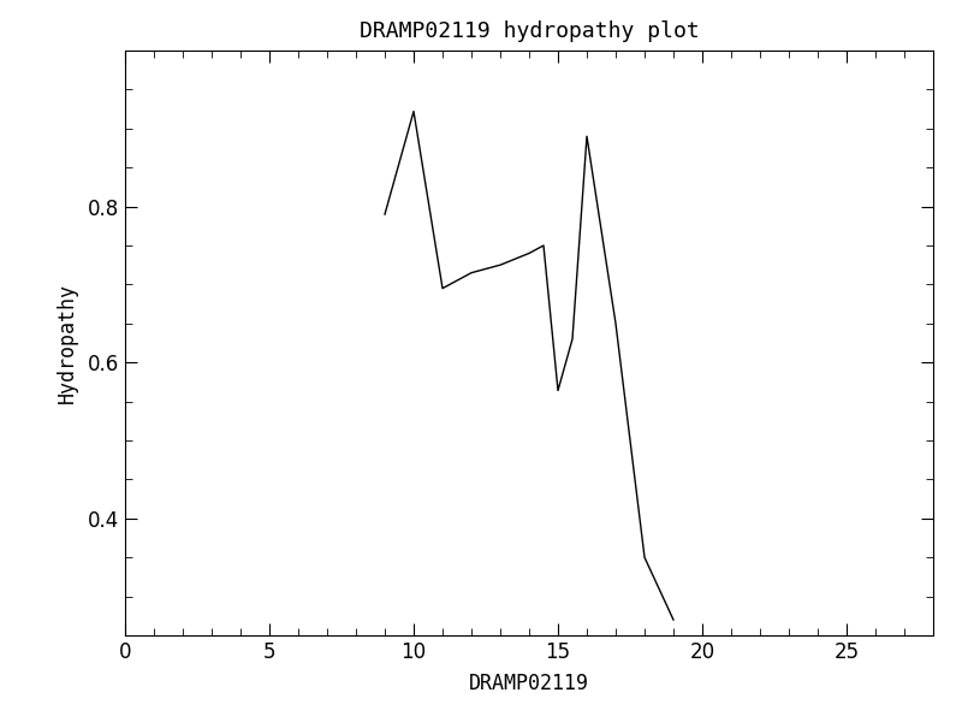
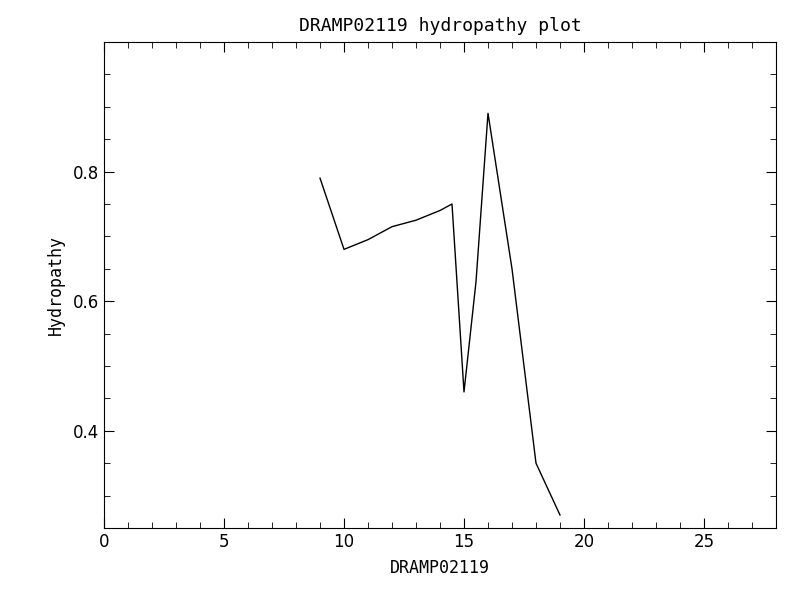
10: 0.922 -> 0.680
15: 0.564 -> 0.460
